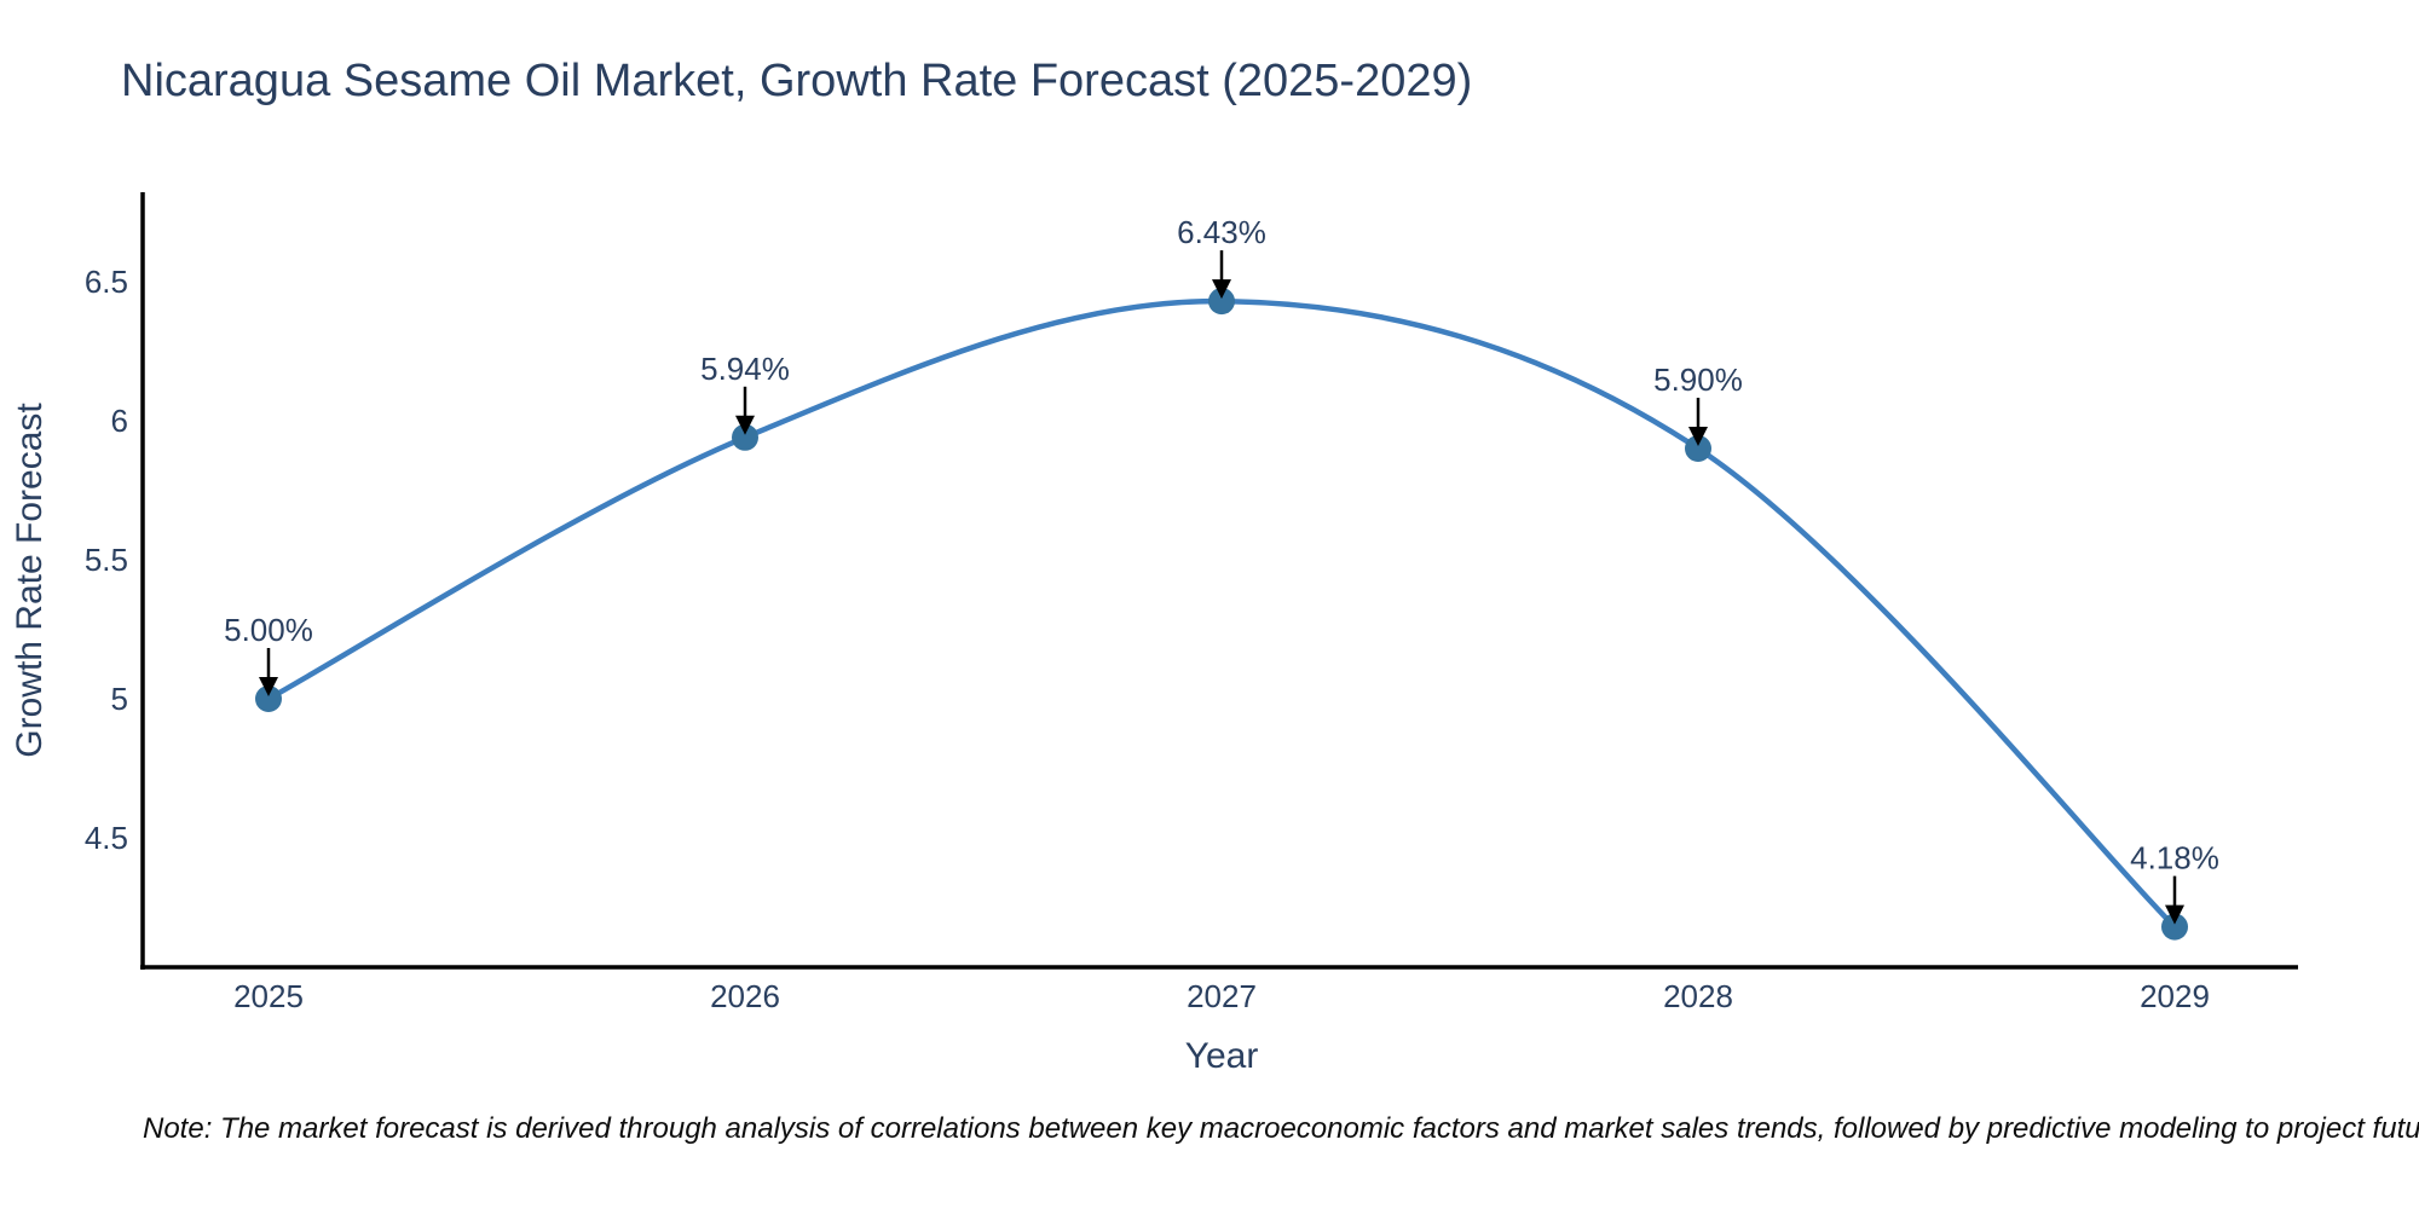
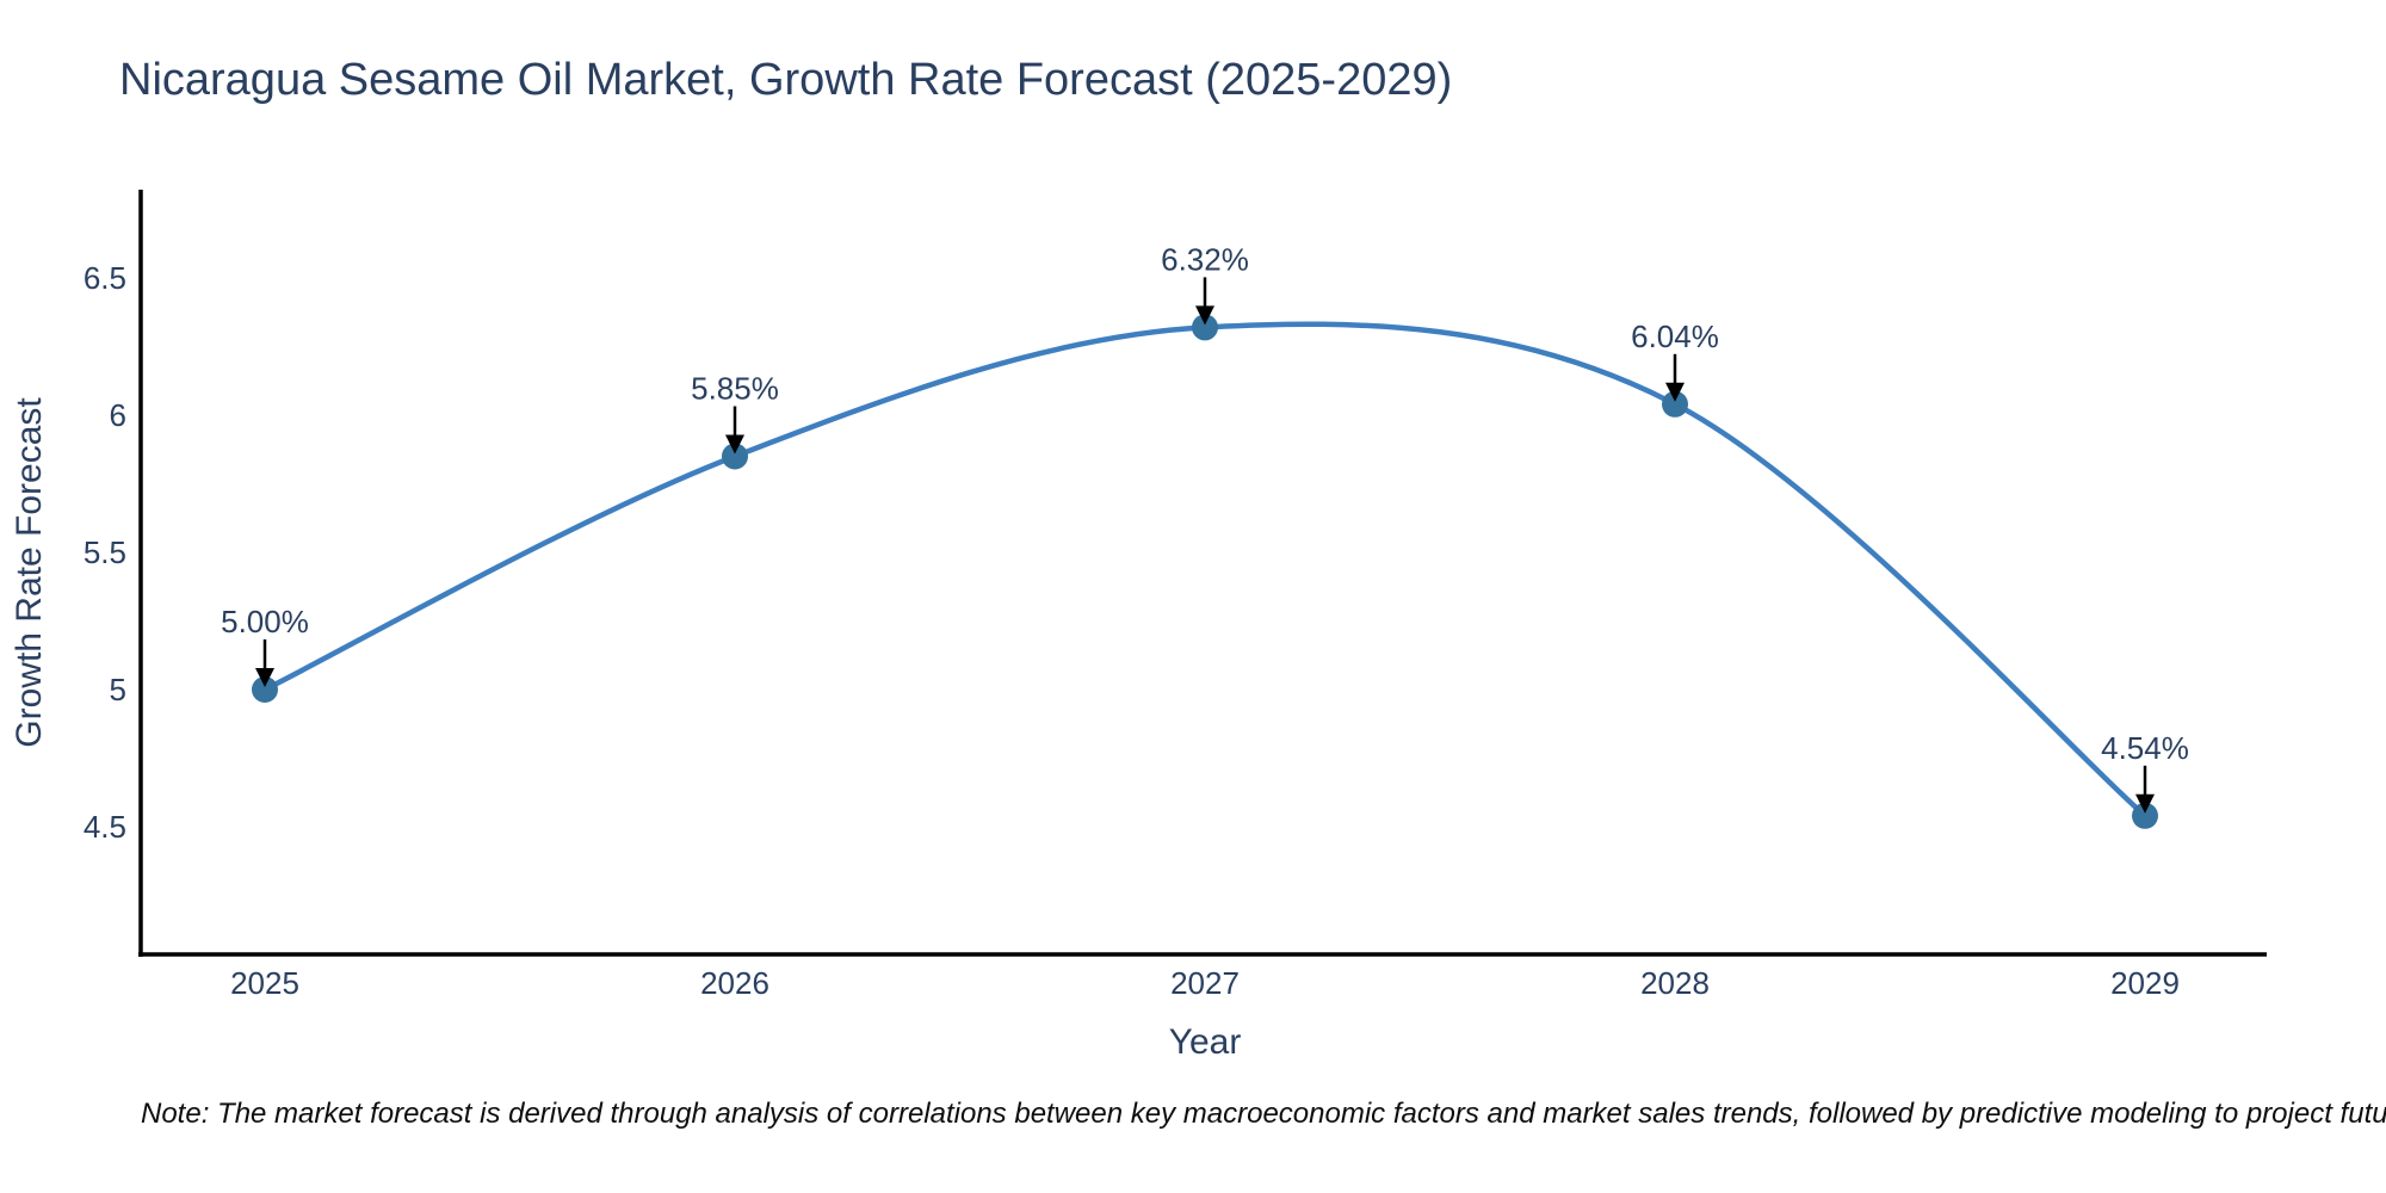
2026: 5.94% -> 5.85%
2027: 6.43% -> 6.32%
2028: 5.90% -> 6.04%
2029: 4.18% -> 4.54%
